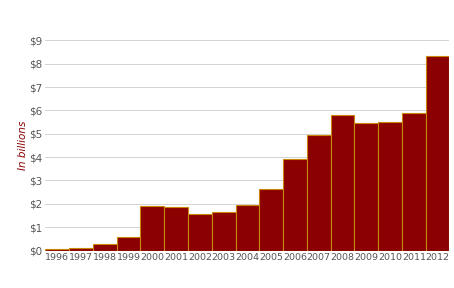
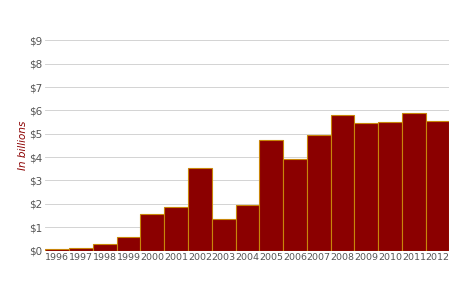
2000: $1.92 -> $1.55
2002: $1.55 -> $3.55
2003: $1.63 -> $1.35
2005: $2.65 -> $4.75
2012: $8.35 -> $5.55
